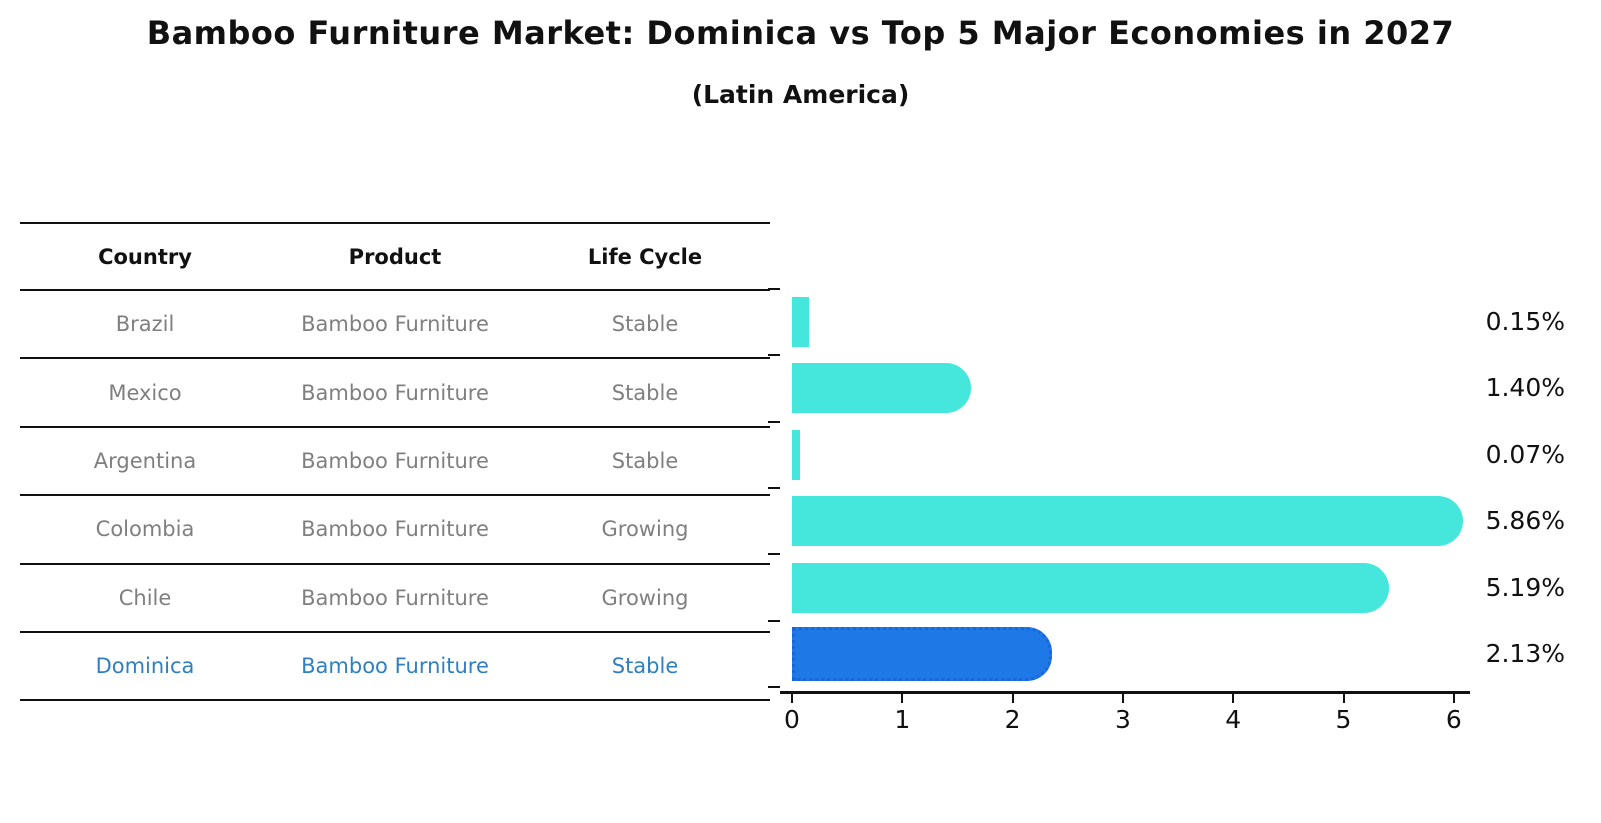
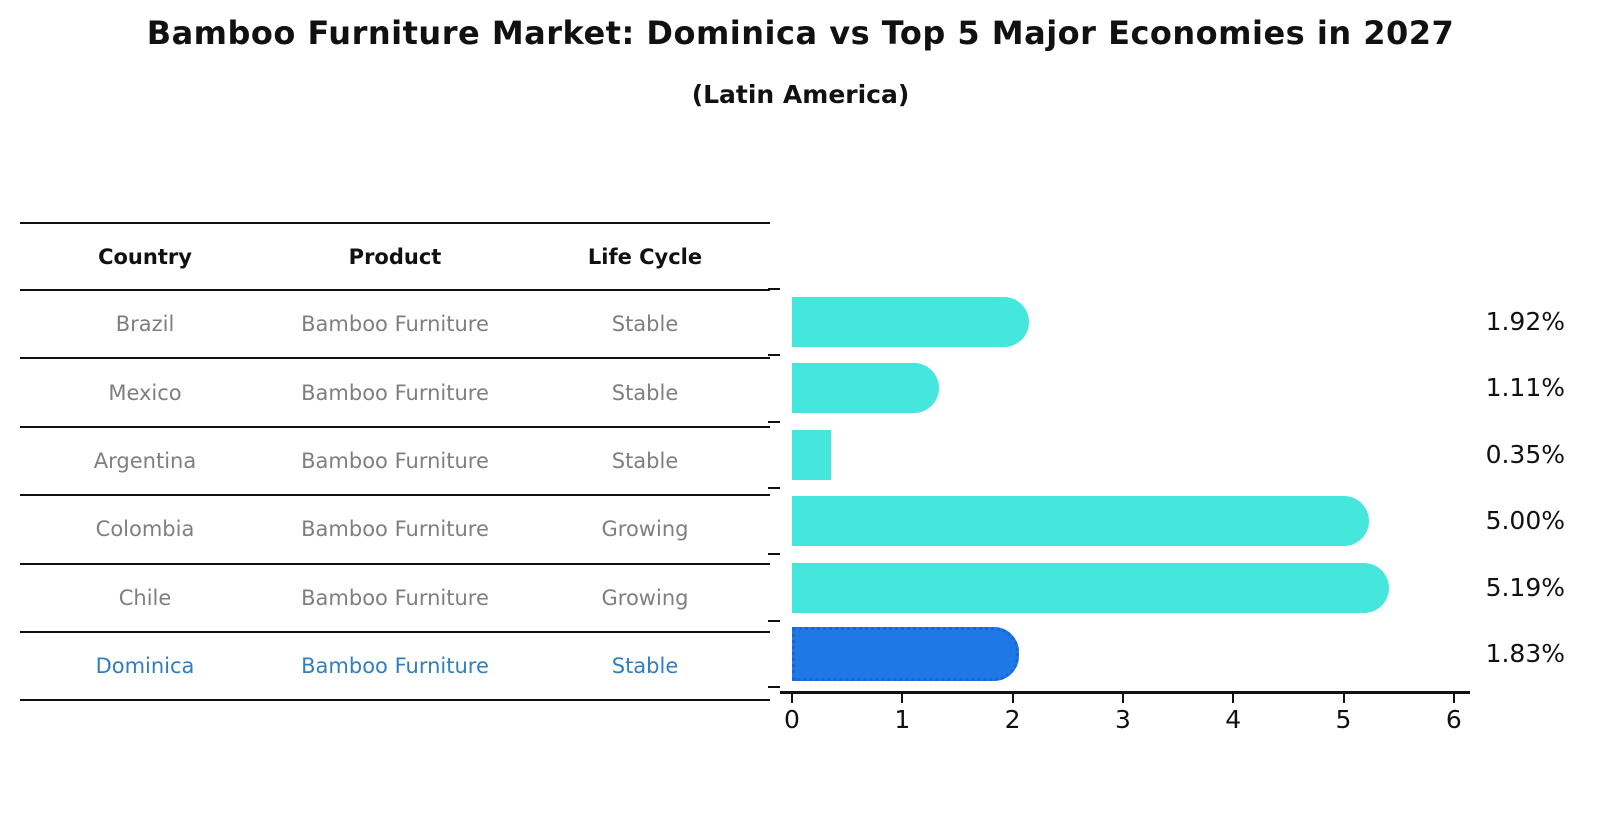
Brazil: 0.15% -> 1.92%
Mexico: 1.40% -> 1.11%
Argentina: 0.07% -> 0.35%
Colombia: 5.86% -> 5.00%
Dominica: 2.13% -> 1.83%
